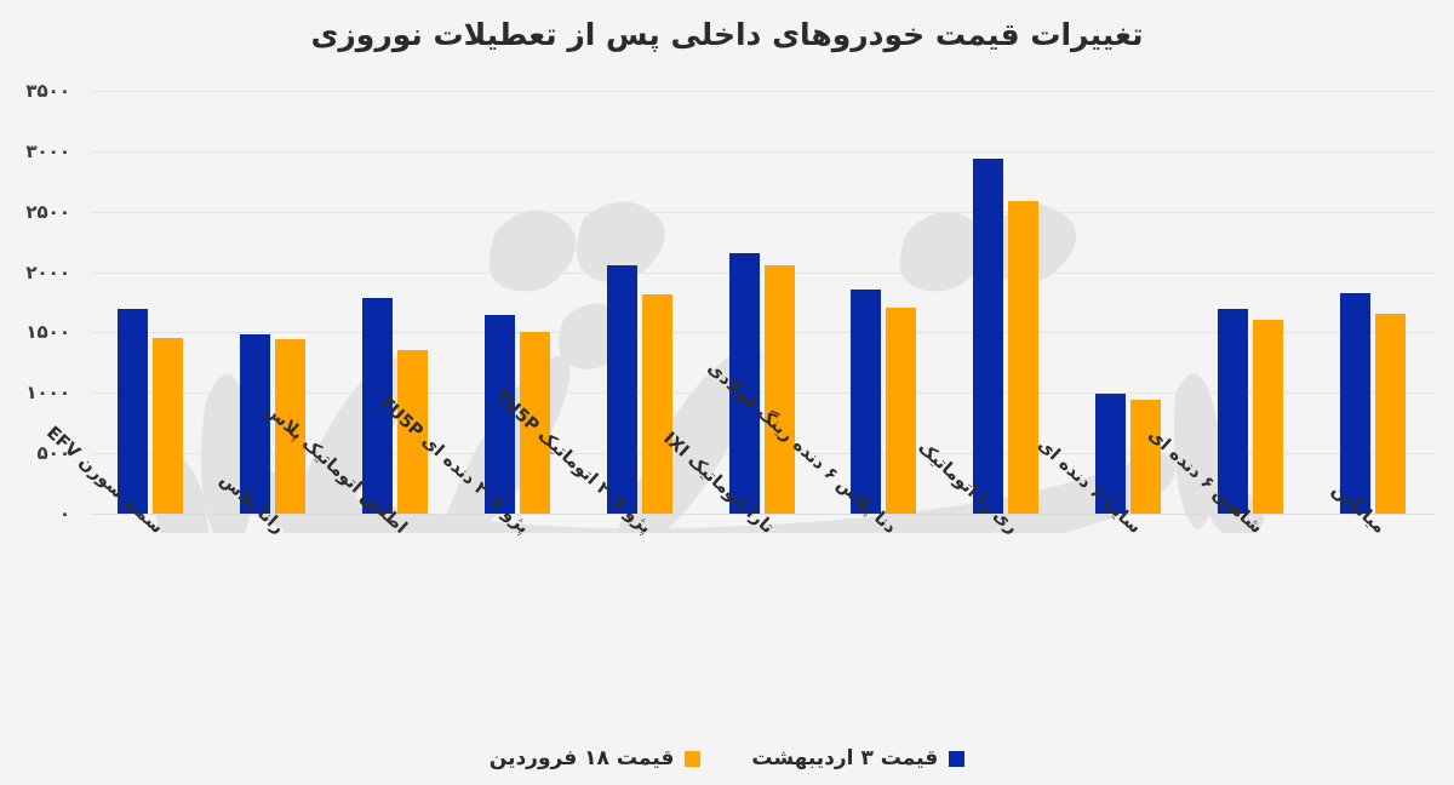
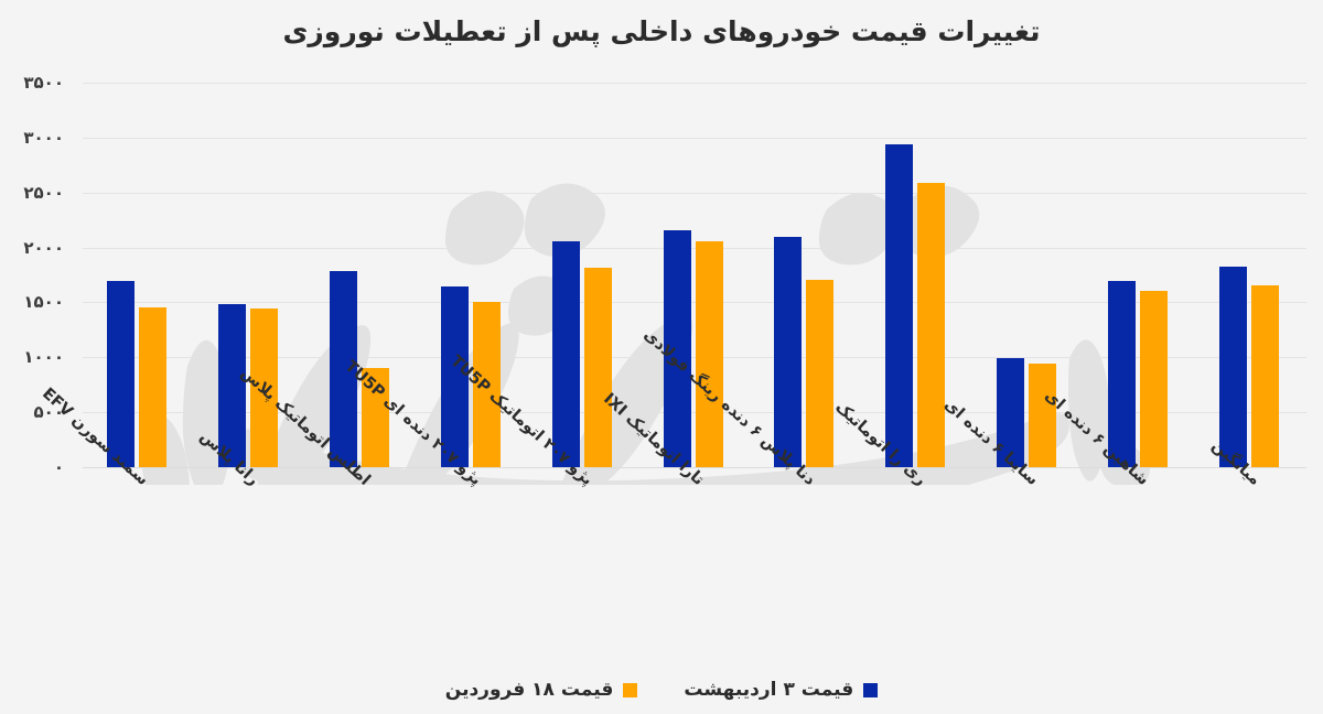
قیمت ۱۸ فروردین/اطلس اتوماتیک پلاس: 1400 -> 900
قیمت ۳ اردیبهشت/دنا پلاس ۶ دنده رینگ فولادی: 1900 -> 2100
